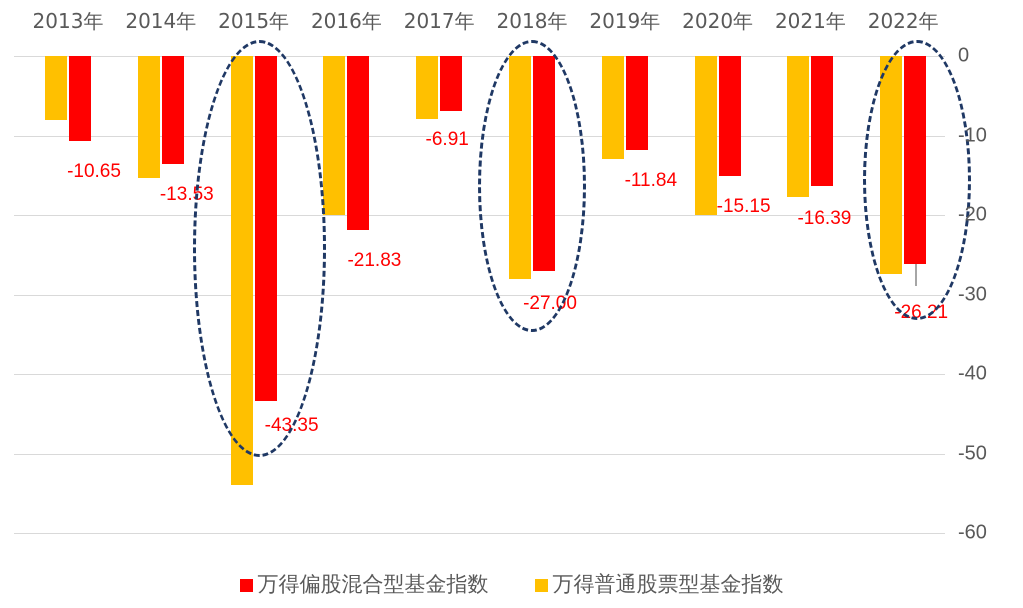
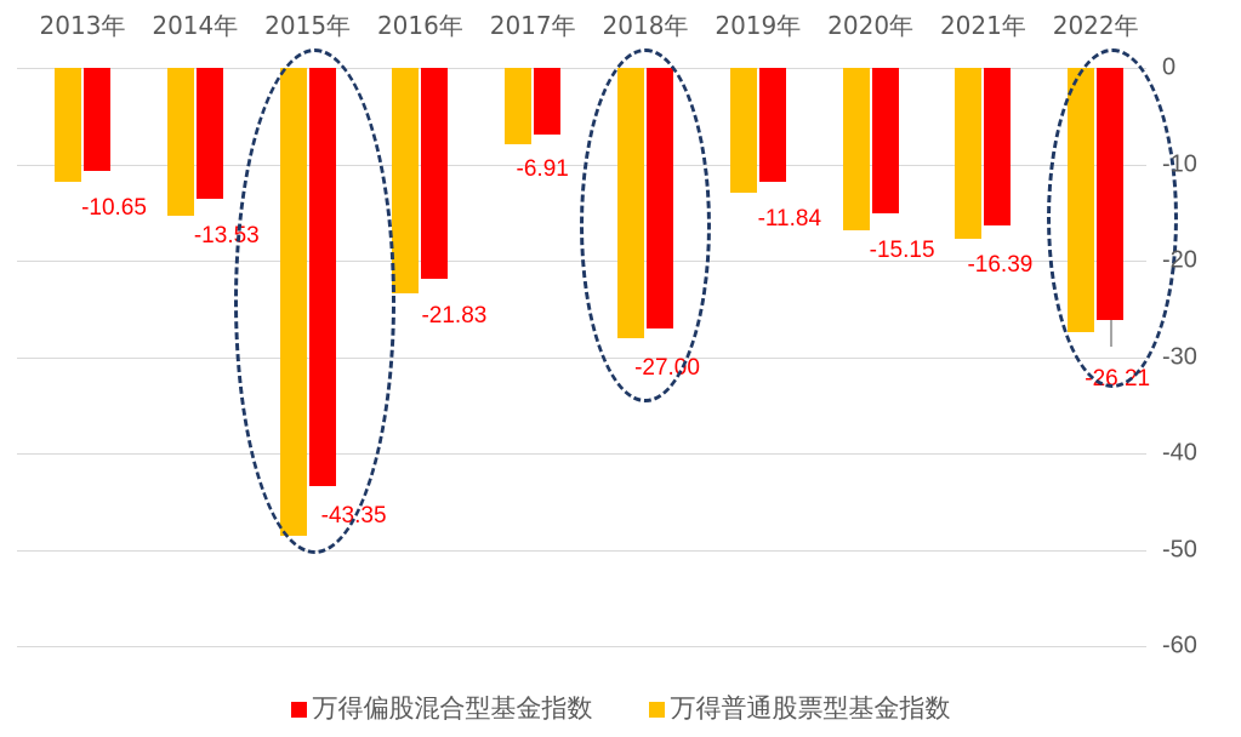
万得普通股票型基金指数/2013年: -8 -> -12
万得普通股票型基金指数/2015年: -54 -> -48
万得普通股票型基金指数/2016年: -20 -> -23
万得普通股票型基金指数/2020年: -20 -> -17
